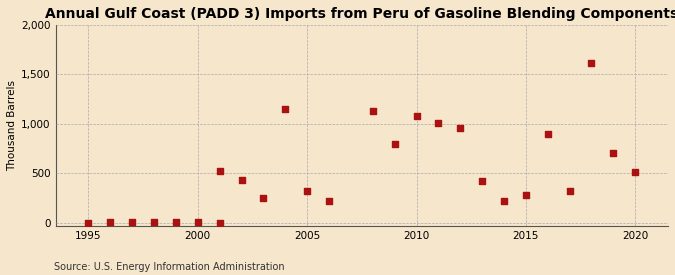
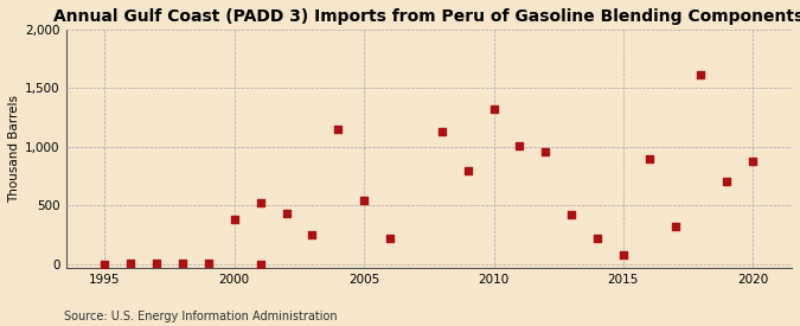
2000: 0 -> 380
2005: 320 -> 540
2010: 1,080 -> 1,320
2015: 280 -> 80
2020: 510 -> 880
